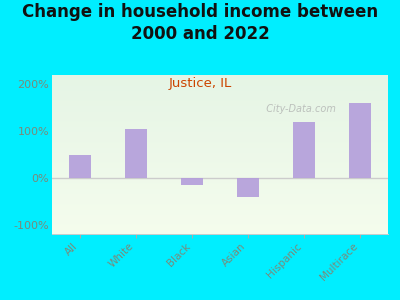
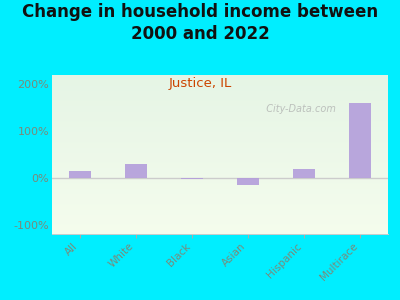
All: 50% -> 15%
White: 105% -> 30%
Black: -15% -> -3%
Asian: -40% -> -15%
Hispanic: 120% -> 20%
